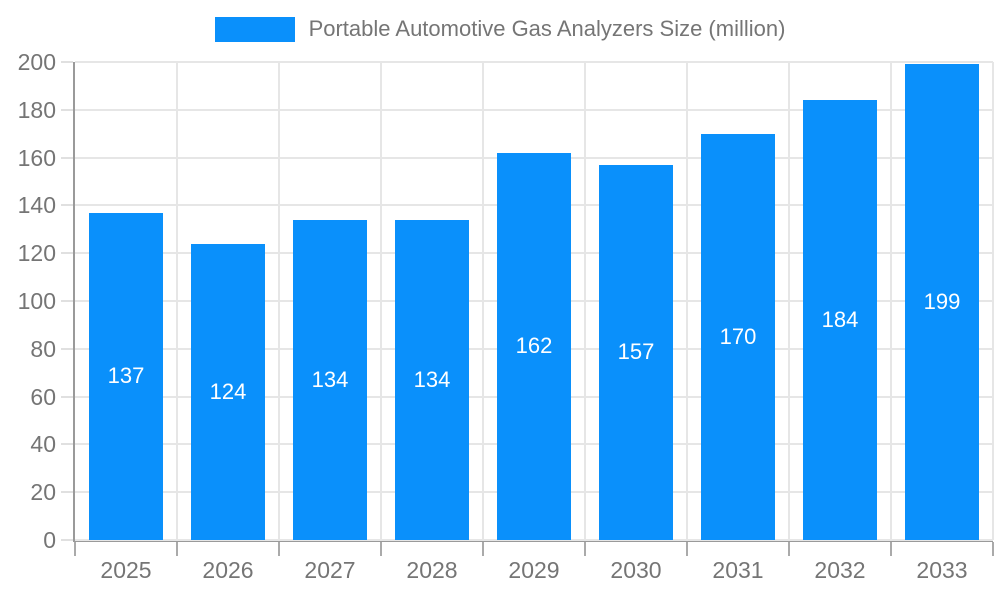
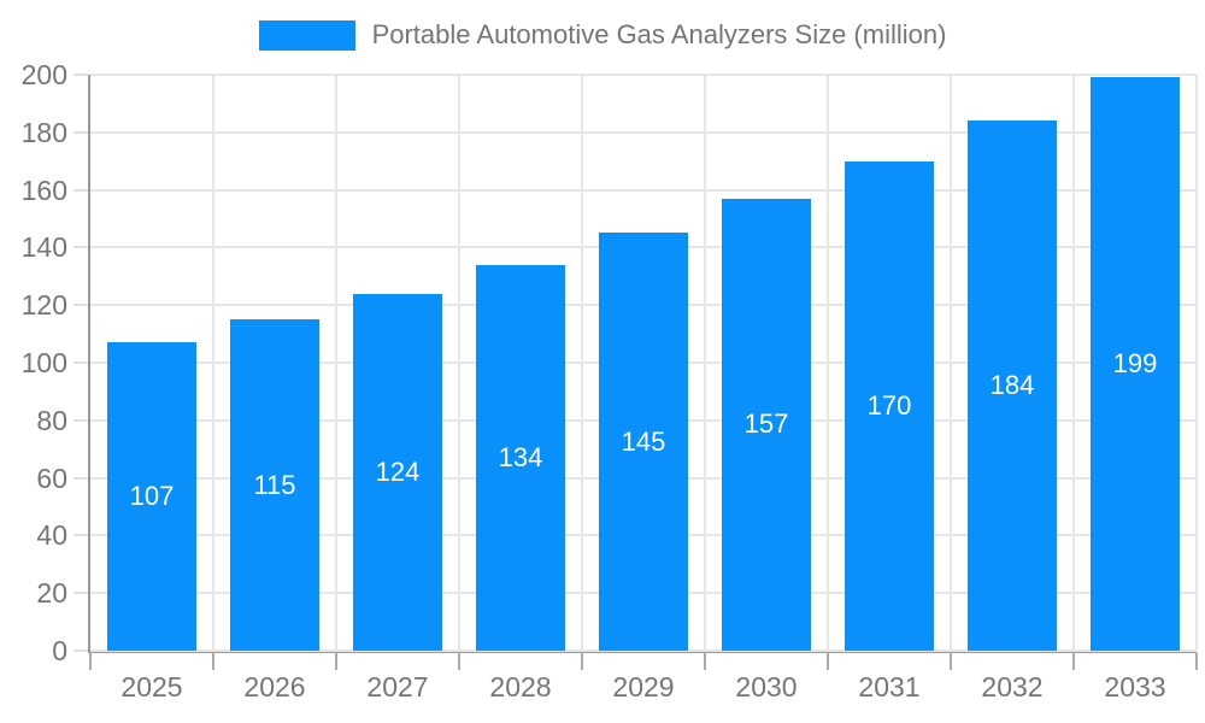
2025: 137 -> 107
2026: 124 -> 115
2027: 134 -> 124
2029: 162 -> 145
